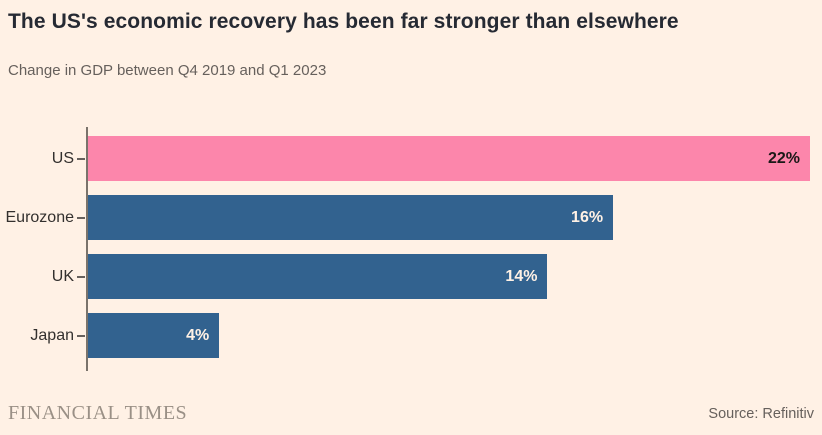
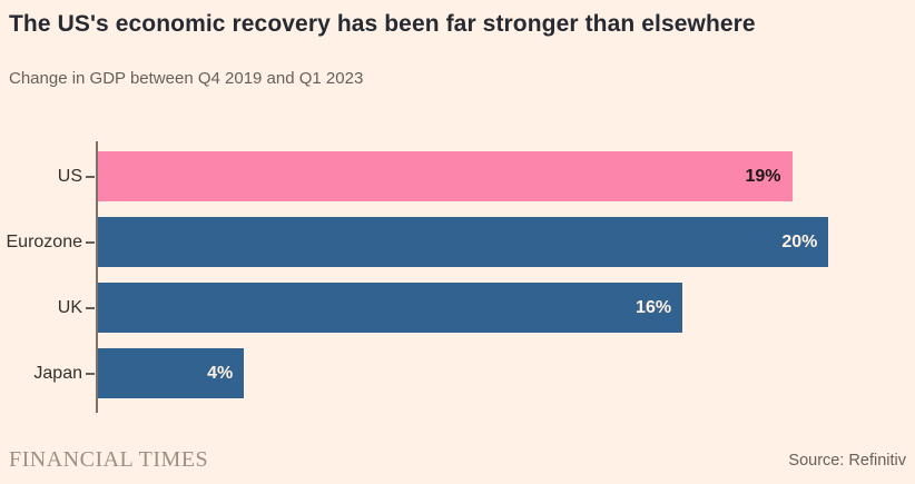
US: 22% -> 19%
Eurozone: 16% -> 20%
UK: 14% -> 16%
